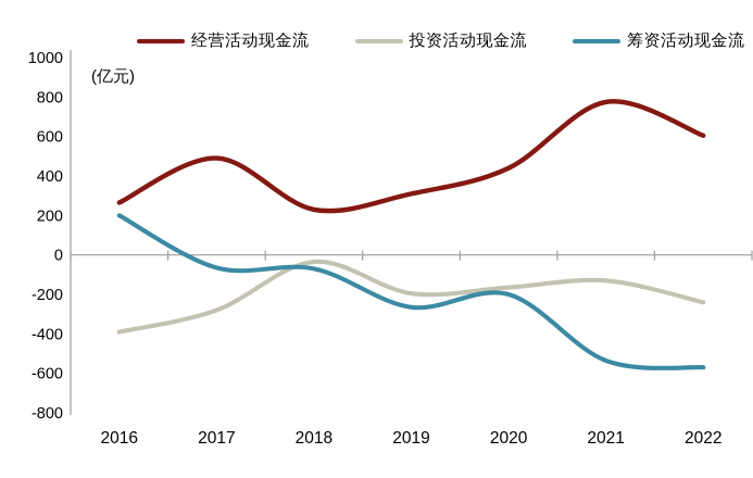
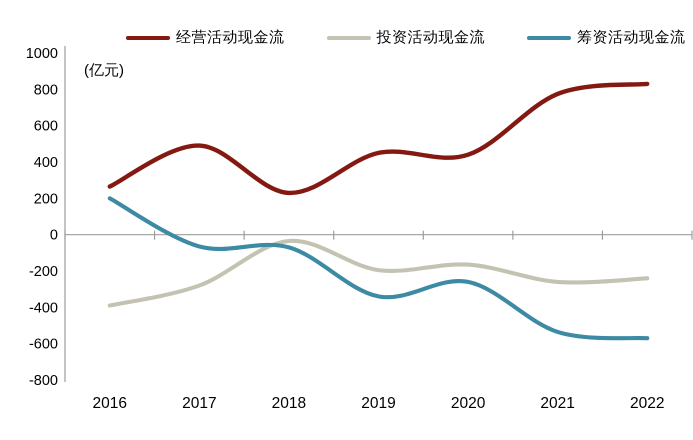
经营活动现金流/2019: 310 -> 450
筹资活动现金流/2019: -260 -> -340
筹资活动现金流/2020: -200 -> -260
投资活动现金流/2021: -130 -> -260
经营活动现金流/2022: 600 -> 830
